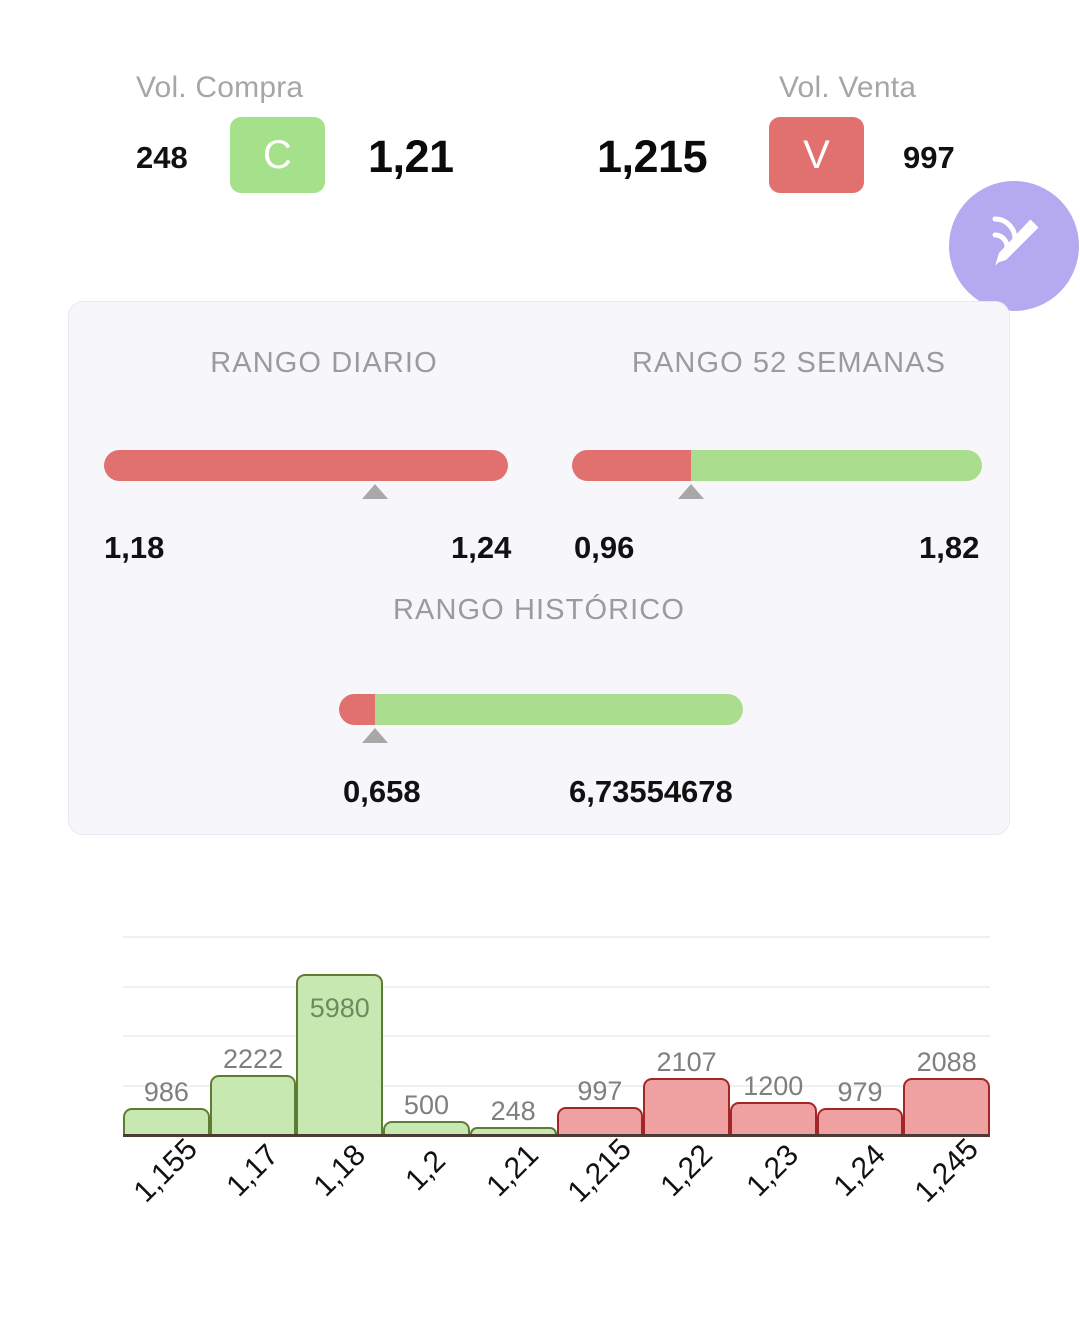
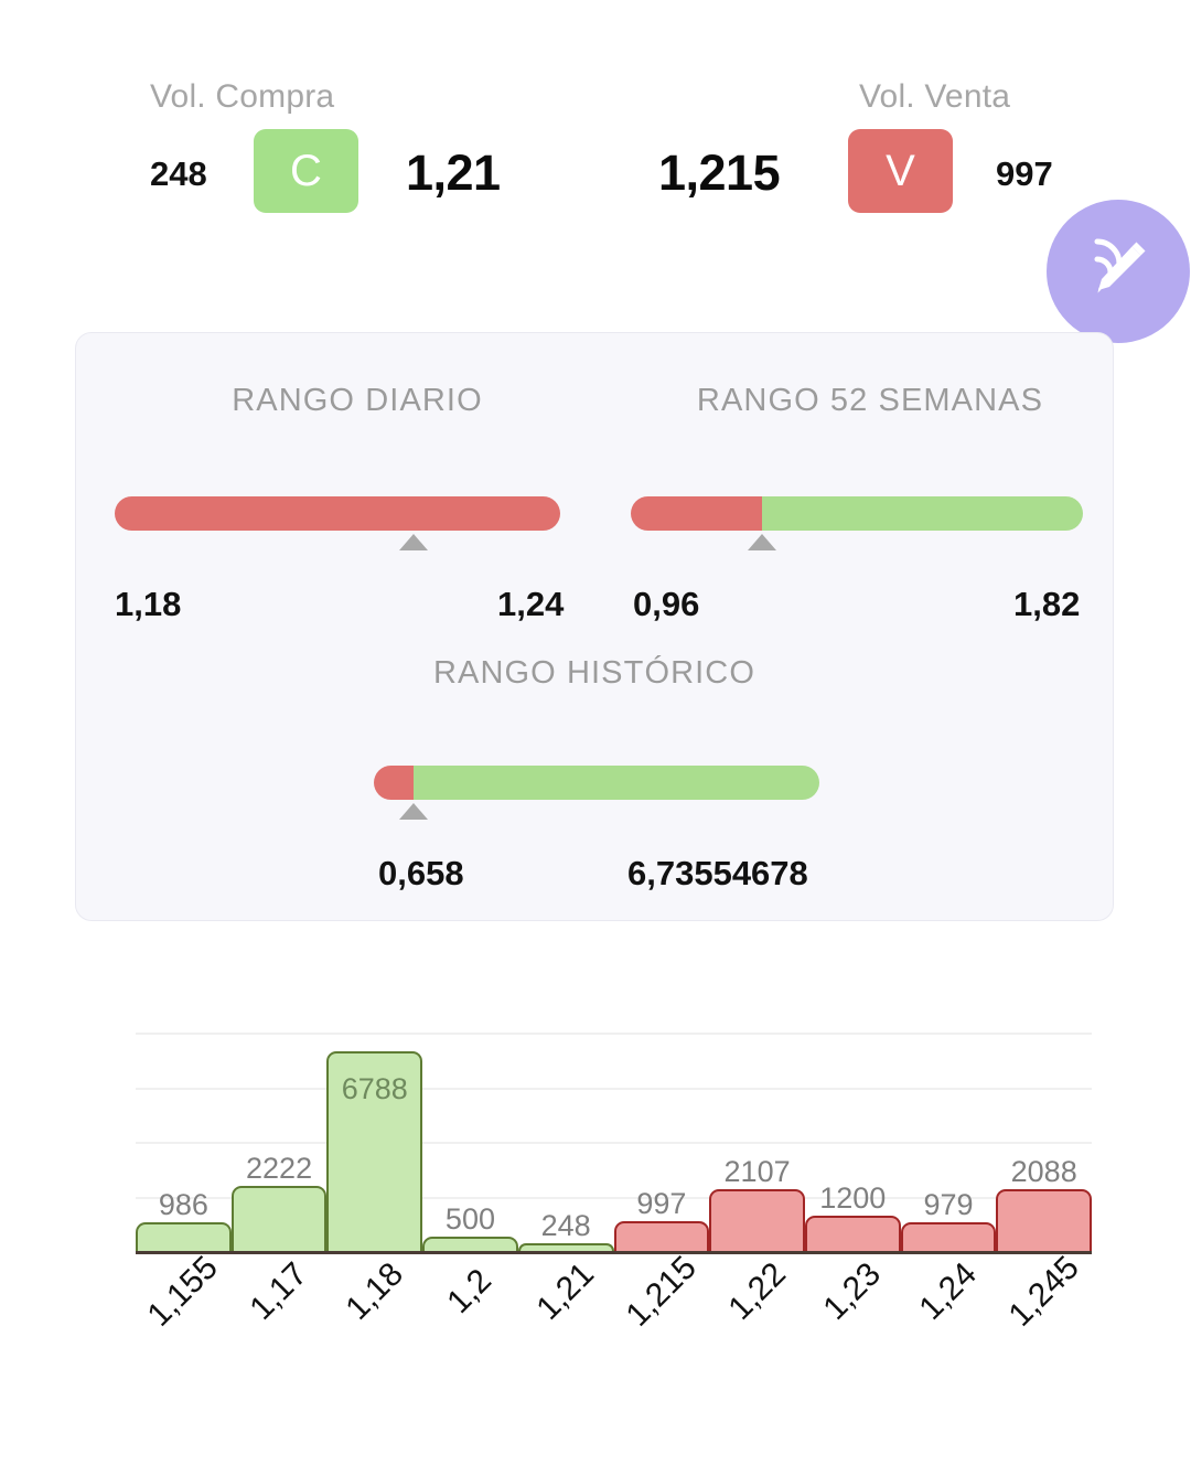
1,18: 5980 -> 6788
